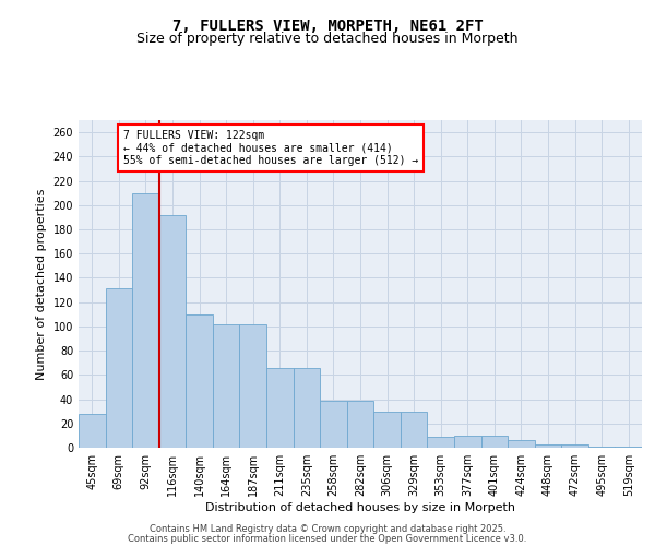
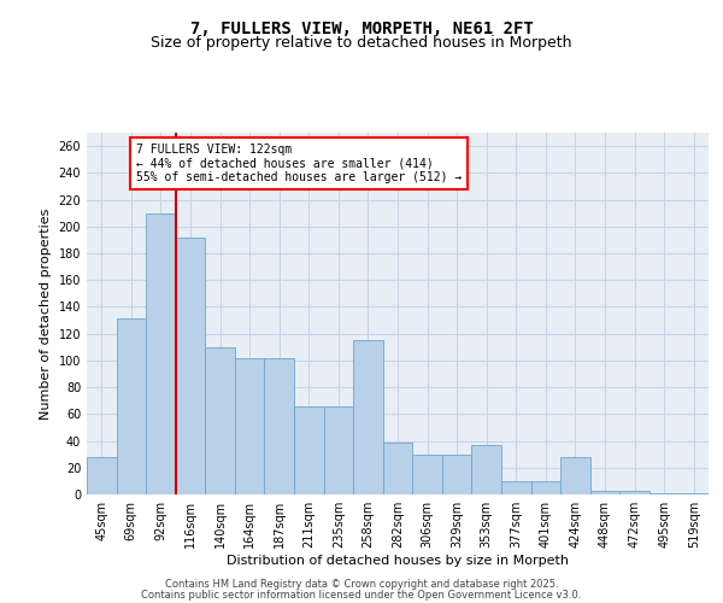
258sqm: 39 -> 115
353sqm: 9 -> 37
424sqm: 6 -> 28
